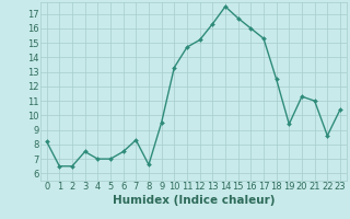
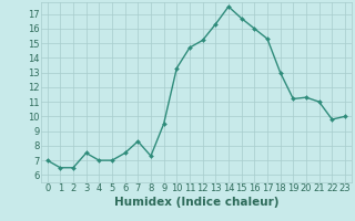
0: 8.2 -> 7.0
8: 6.6 -> 7.3
18: 12.5 -> 13.0
19: 9.4 -> 11.2
22: 8.6 -> 9.8
23: 10.4 -> 10.0
